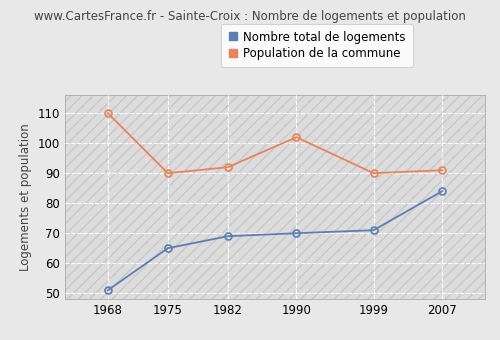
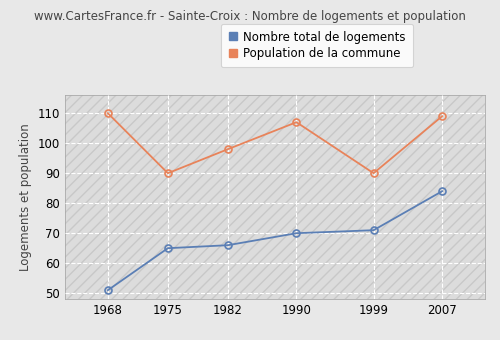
Nombre total de logements/1982: 69 -> 66
Population de la commune/1982: 92 -> 98
Population de la commune/1990: 102 -> 107
Population de la commune/2007: 91 -> 109
